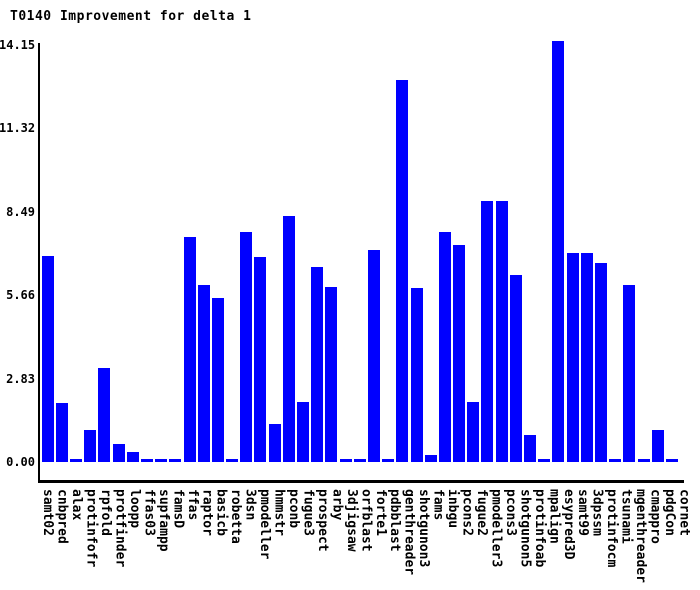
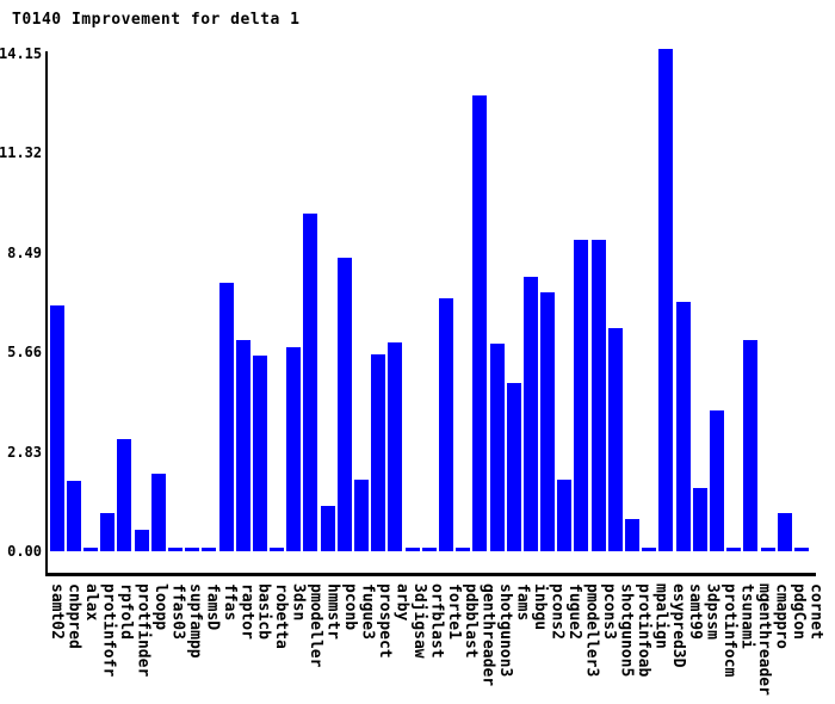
loopp: 0.3 -> 2.2
3dsn: 7.8 -> 5.8
pmodeller: 7.0 -> 9.6
prospect: 6.6 -> 5.6
fams: 0.2 -> 4.8
3dpssm: 7.1 -> 1.8
protinfocm: 6.8 -> 4.0
